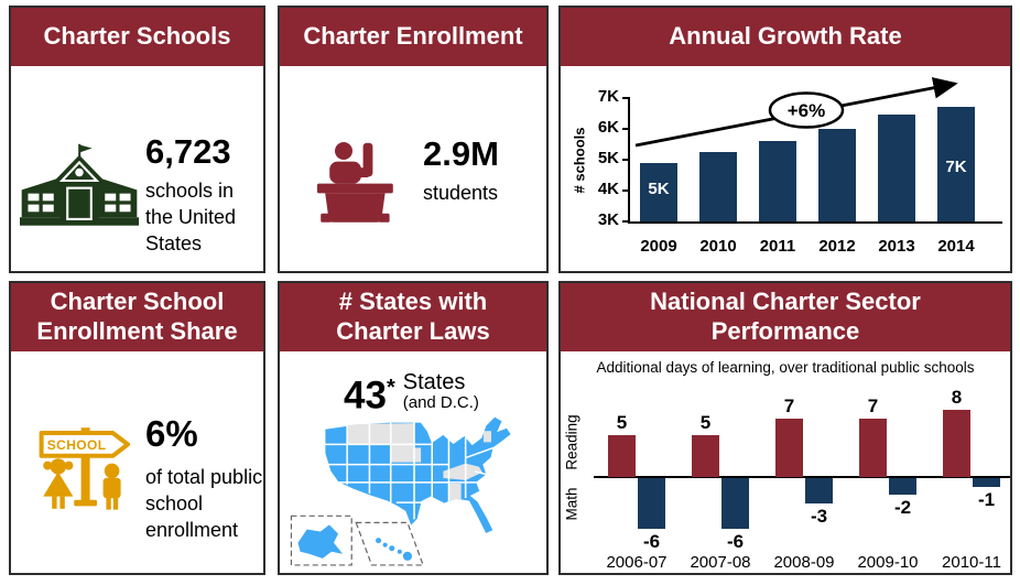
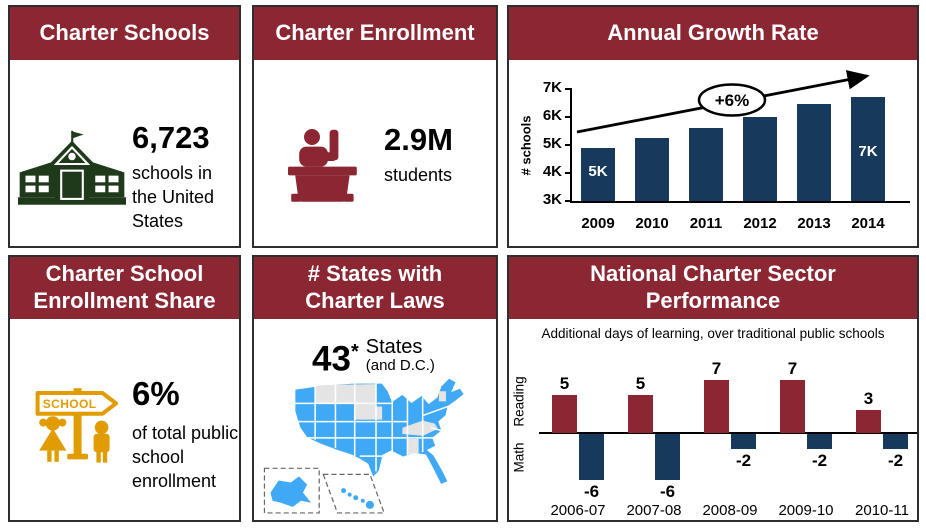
National Charter Sector Performance/Math/2008-09: -3 -> -2
National Charter Sector Performance/Reading/2010-11: 8 -> 3
National Charter Sector Performance/Math/2010-11: -1 -> -2
